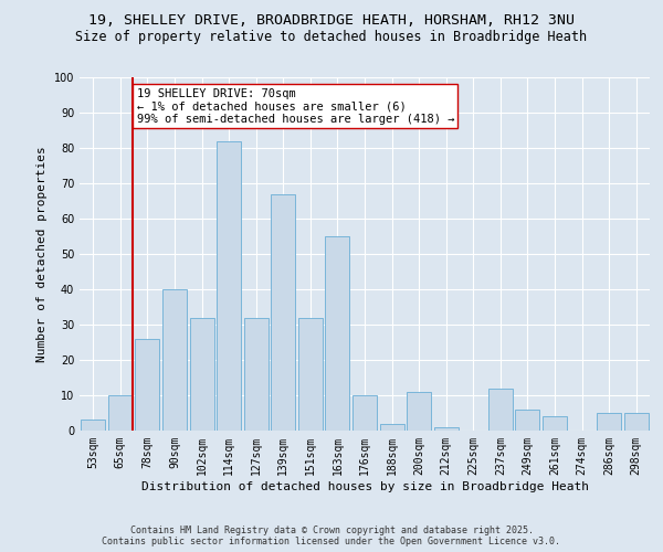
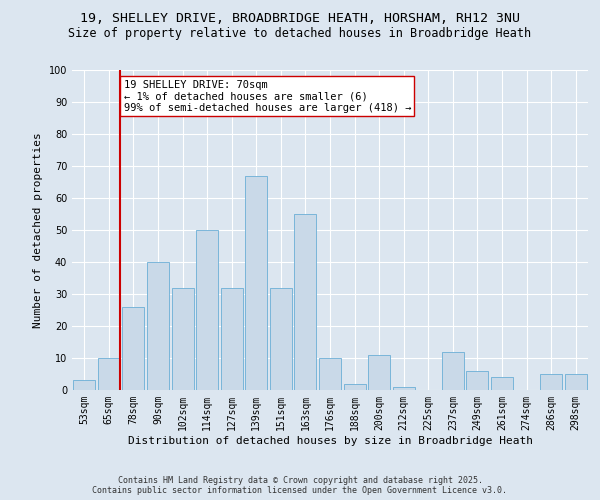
114sqm: 82 -> 50
